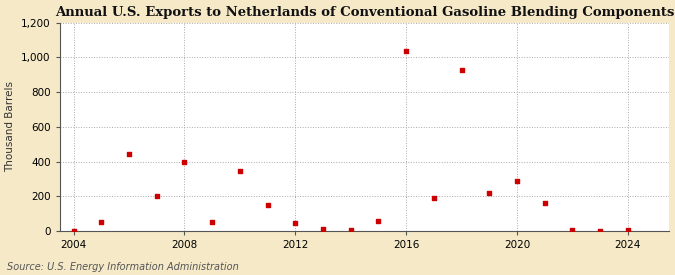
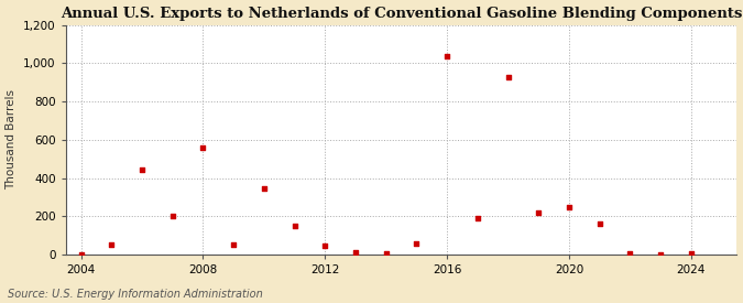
2008: 400 -> 560
2020: 290 -> 250
